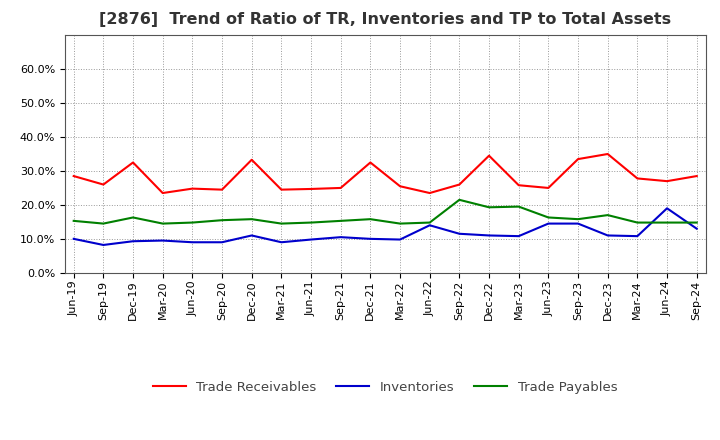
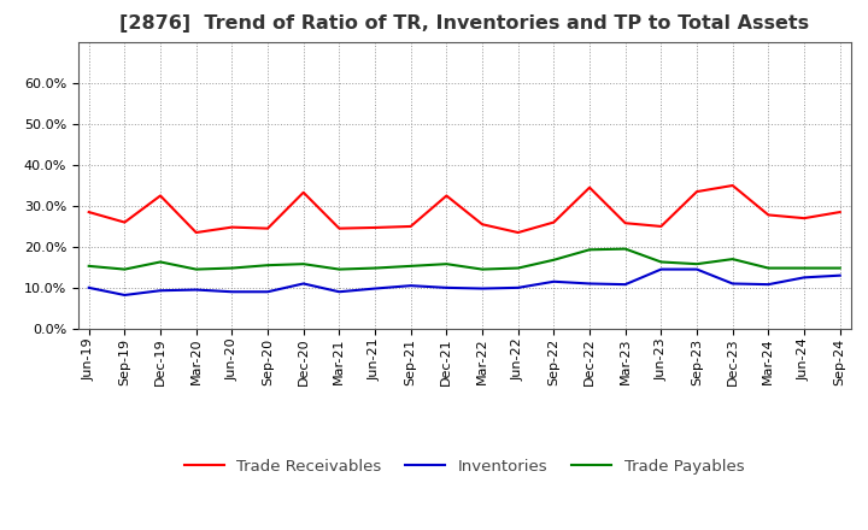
Inventories/Jun-22: 14.0% -> 10.0%
Trade Payables/Sep-22: 21.5% -> 16.8%
Inventories/Jun-24: 19.0% -> 12.5%
